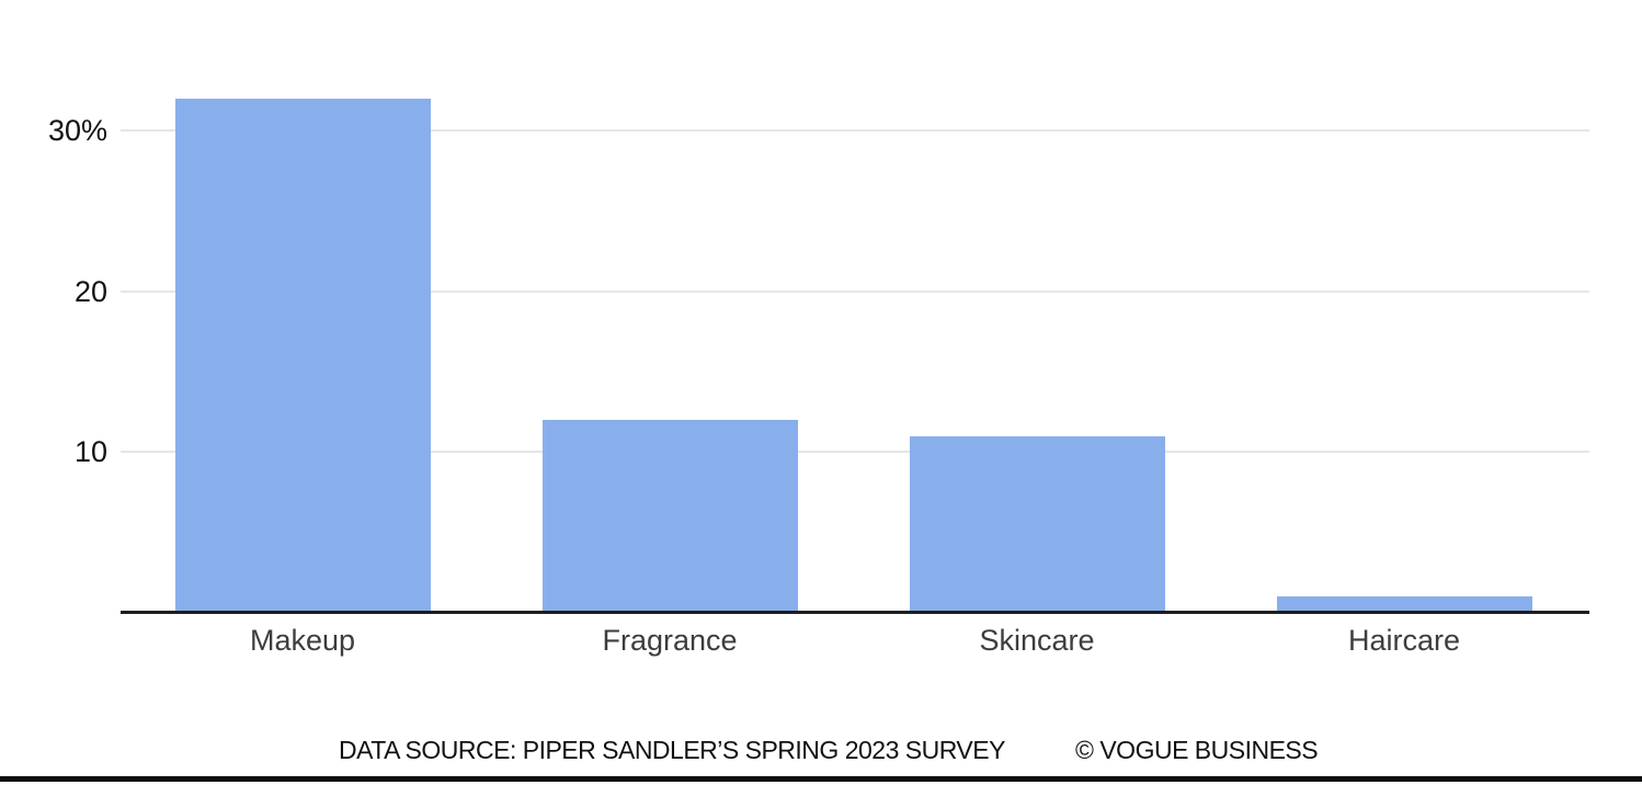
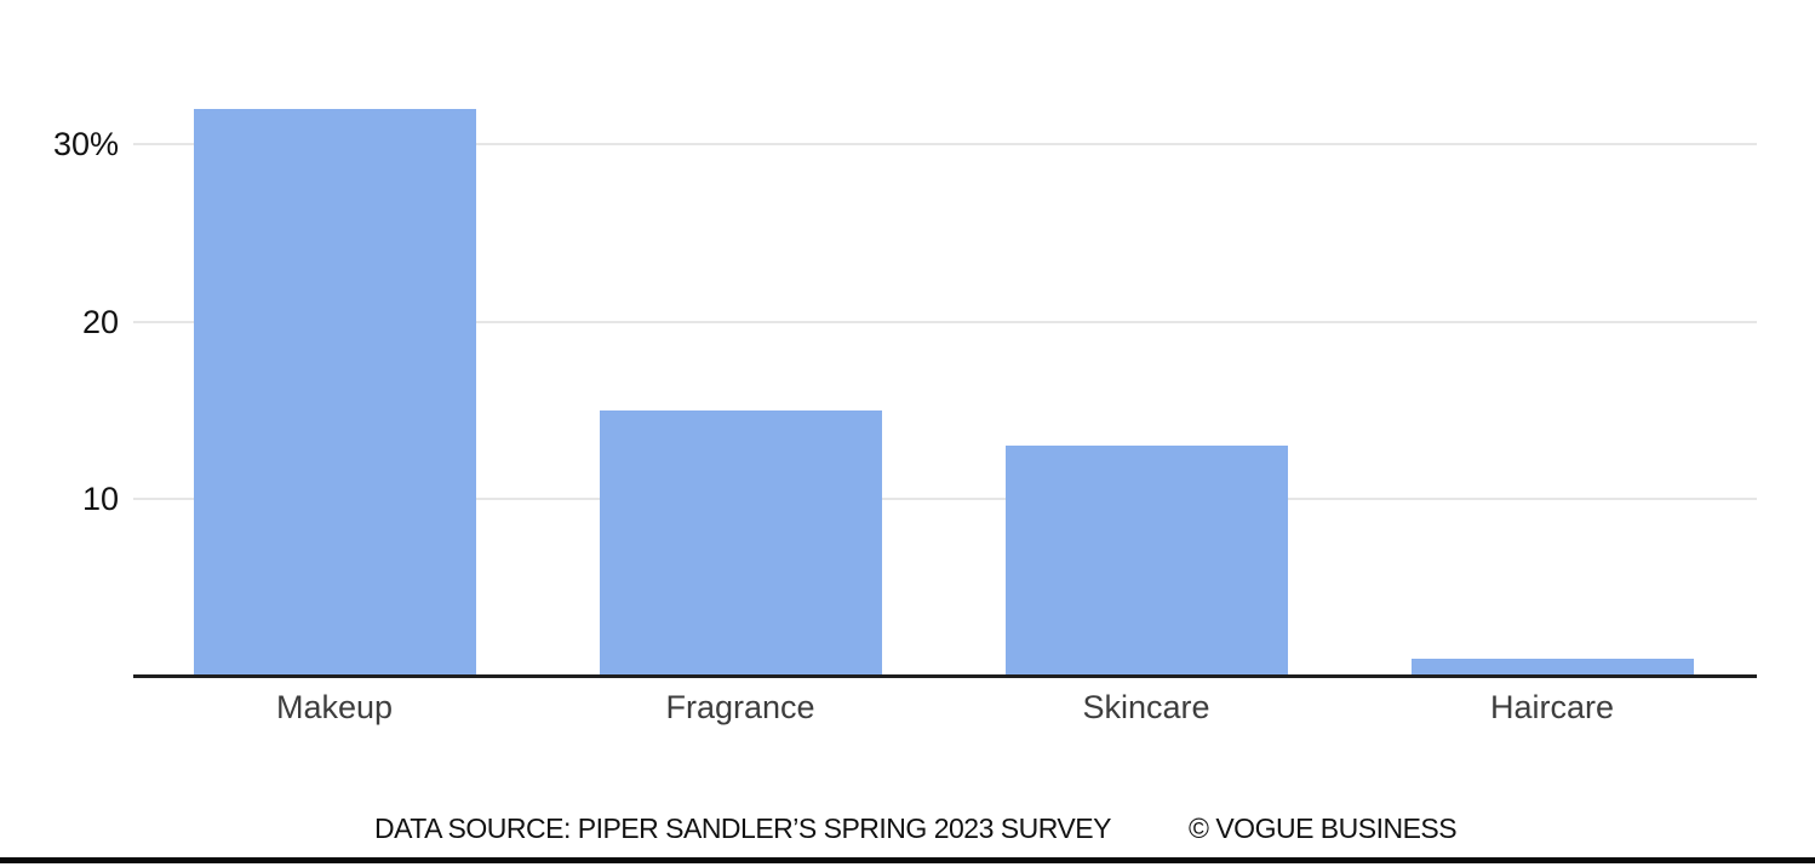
Fragrance: 12% -> 15%
Skincare: 11% -> 13%
